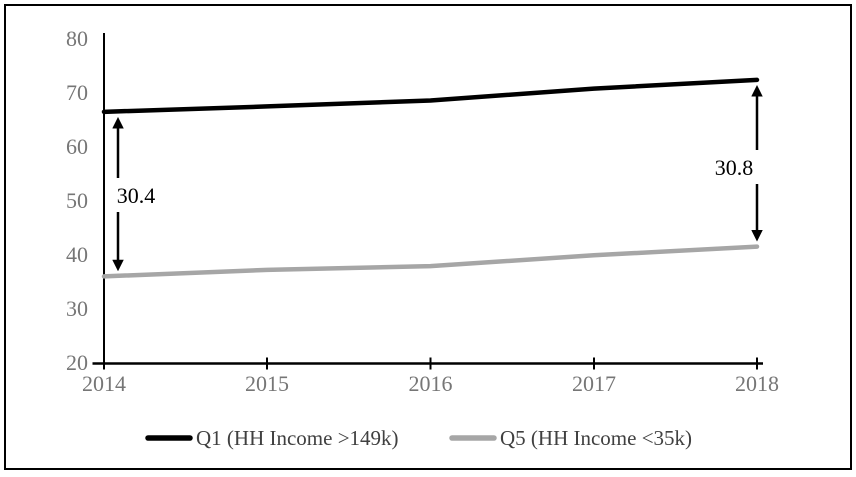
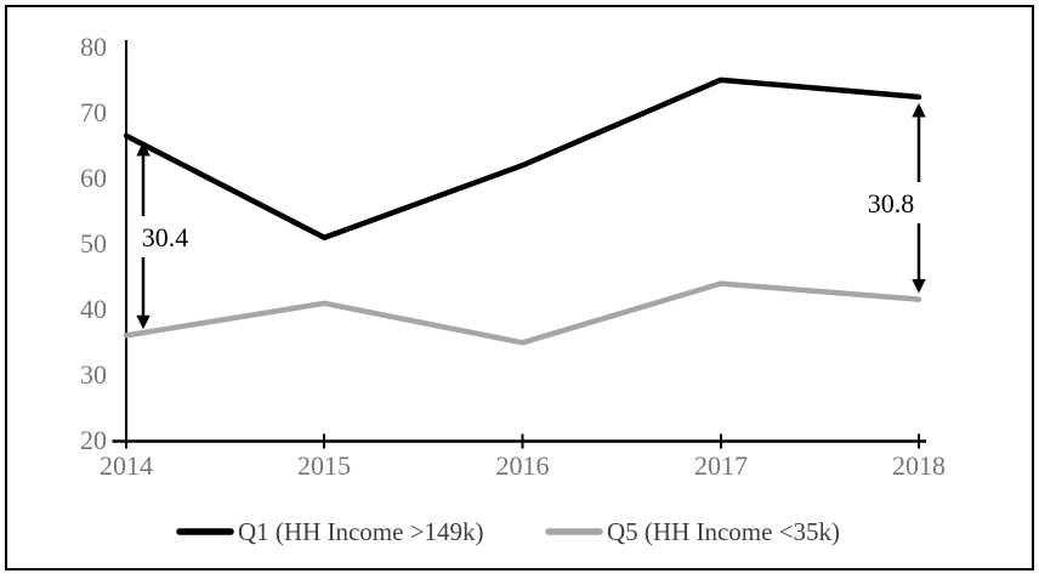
Q1 (HH Income >149k)/2015: 68 -> 51
Q5 (HH Income <35k)/2015: 37 -> 41
Q1 (HH Income >149k)/2016: 69 -> 62
Q5 (HH Income <35k)/2016: 38 -> 35
Q1 (HH Income >149k)/2017: 71 -> 75
Q5 (HH Income <35k)/2017: 40 -> 44
